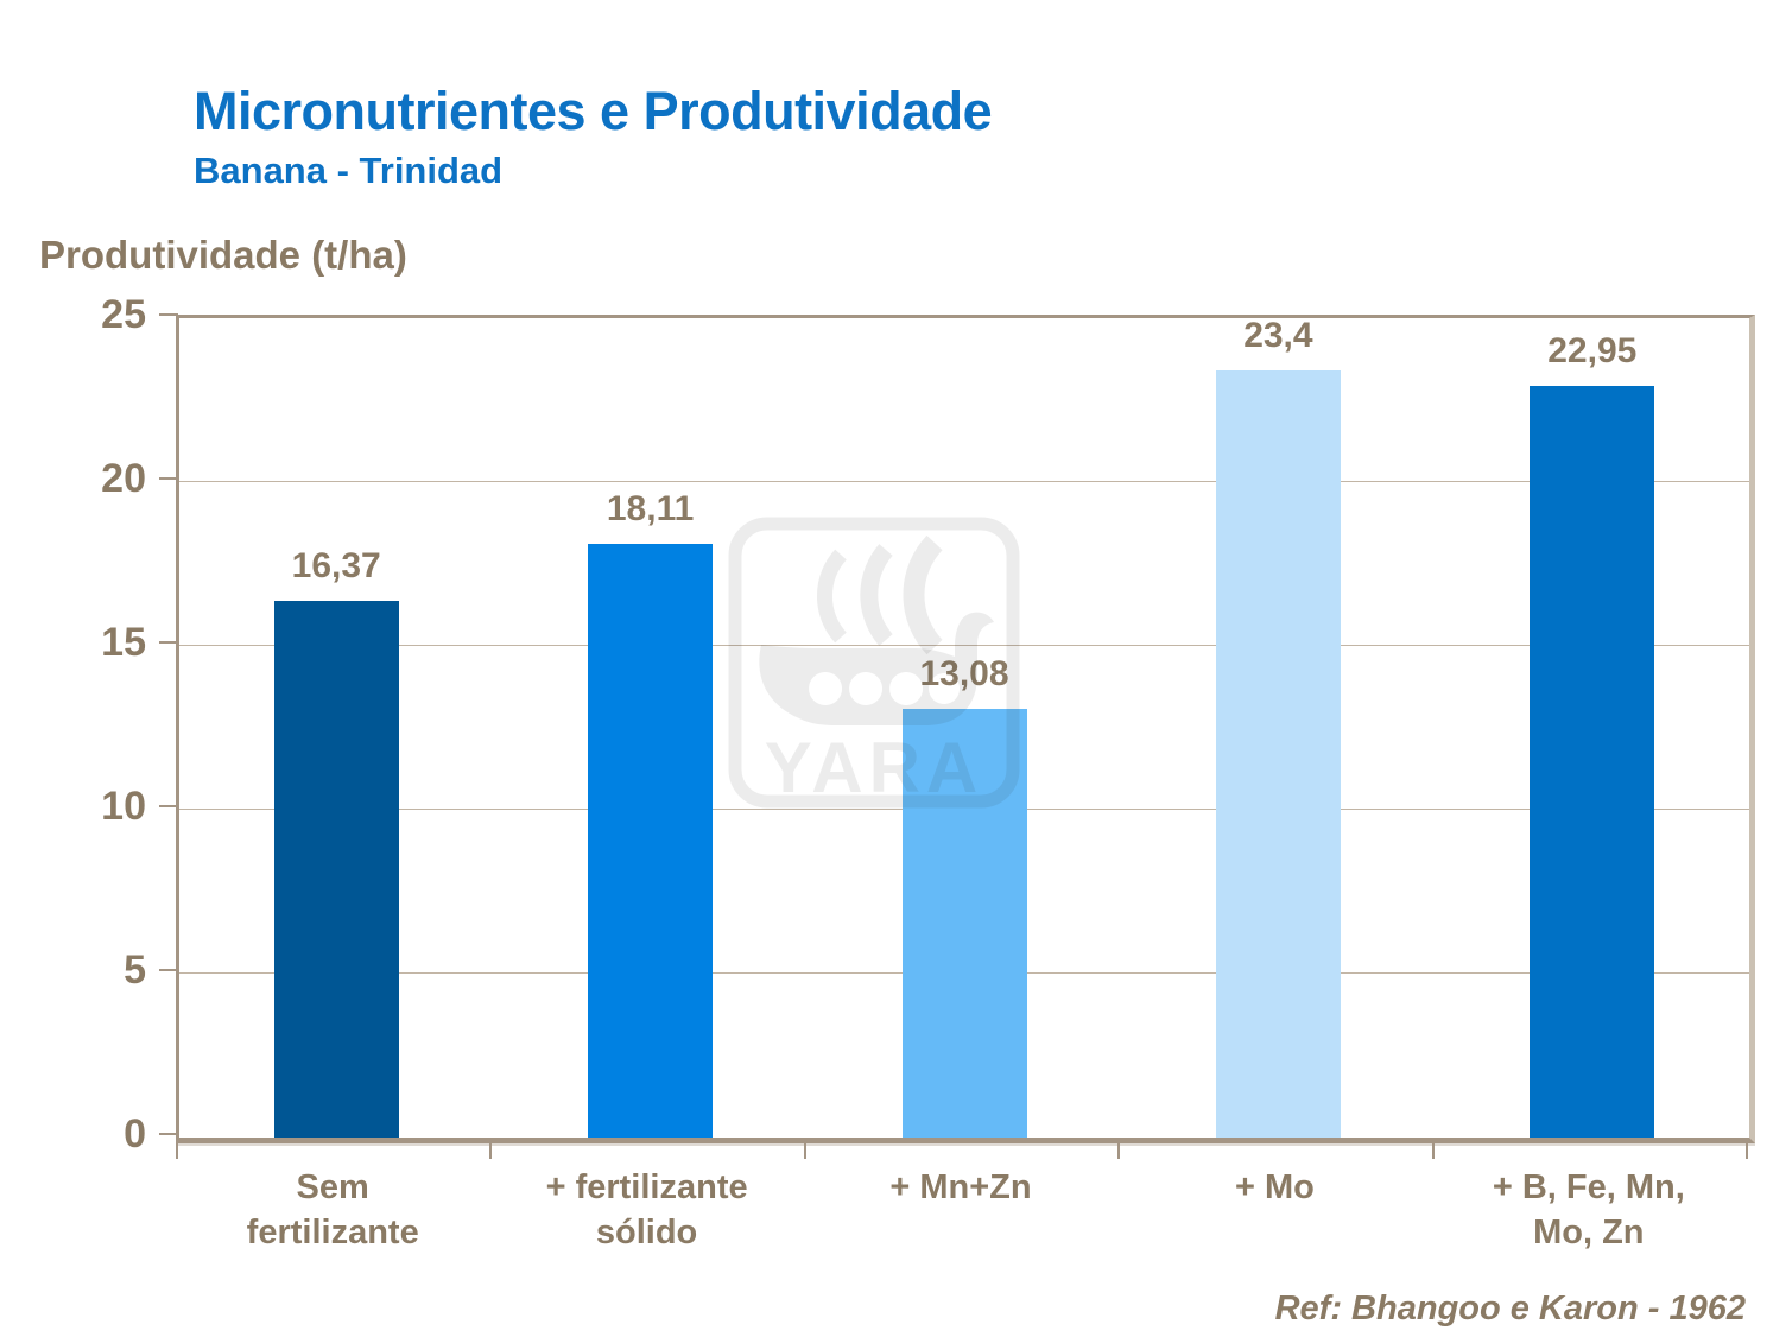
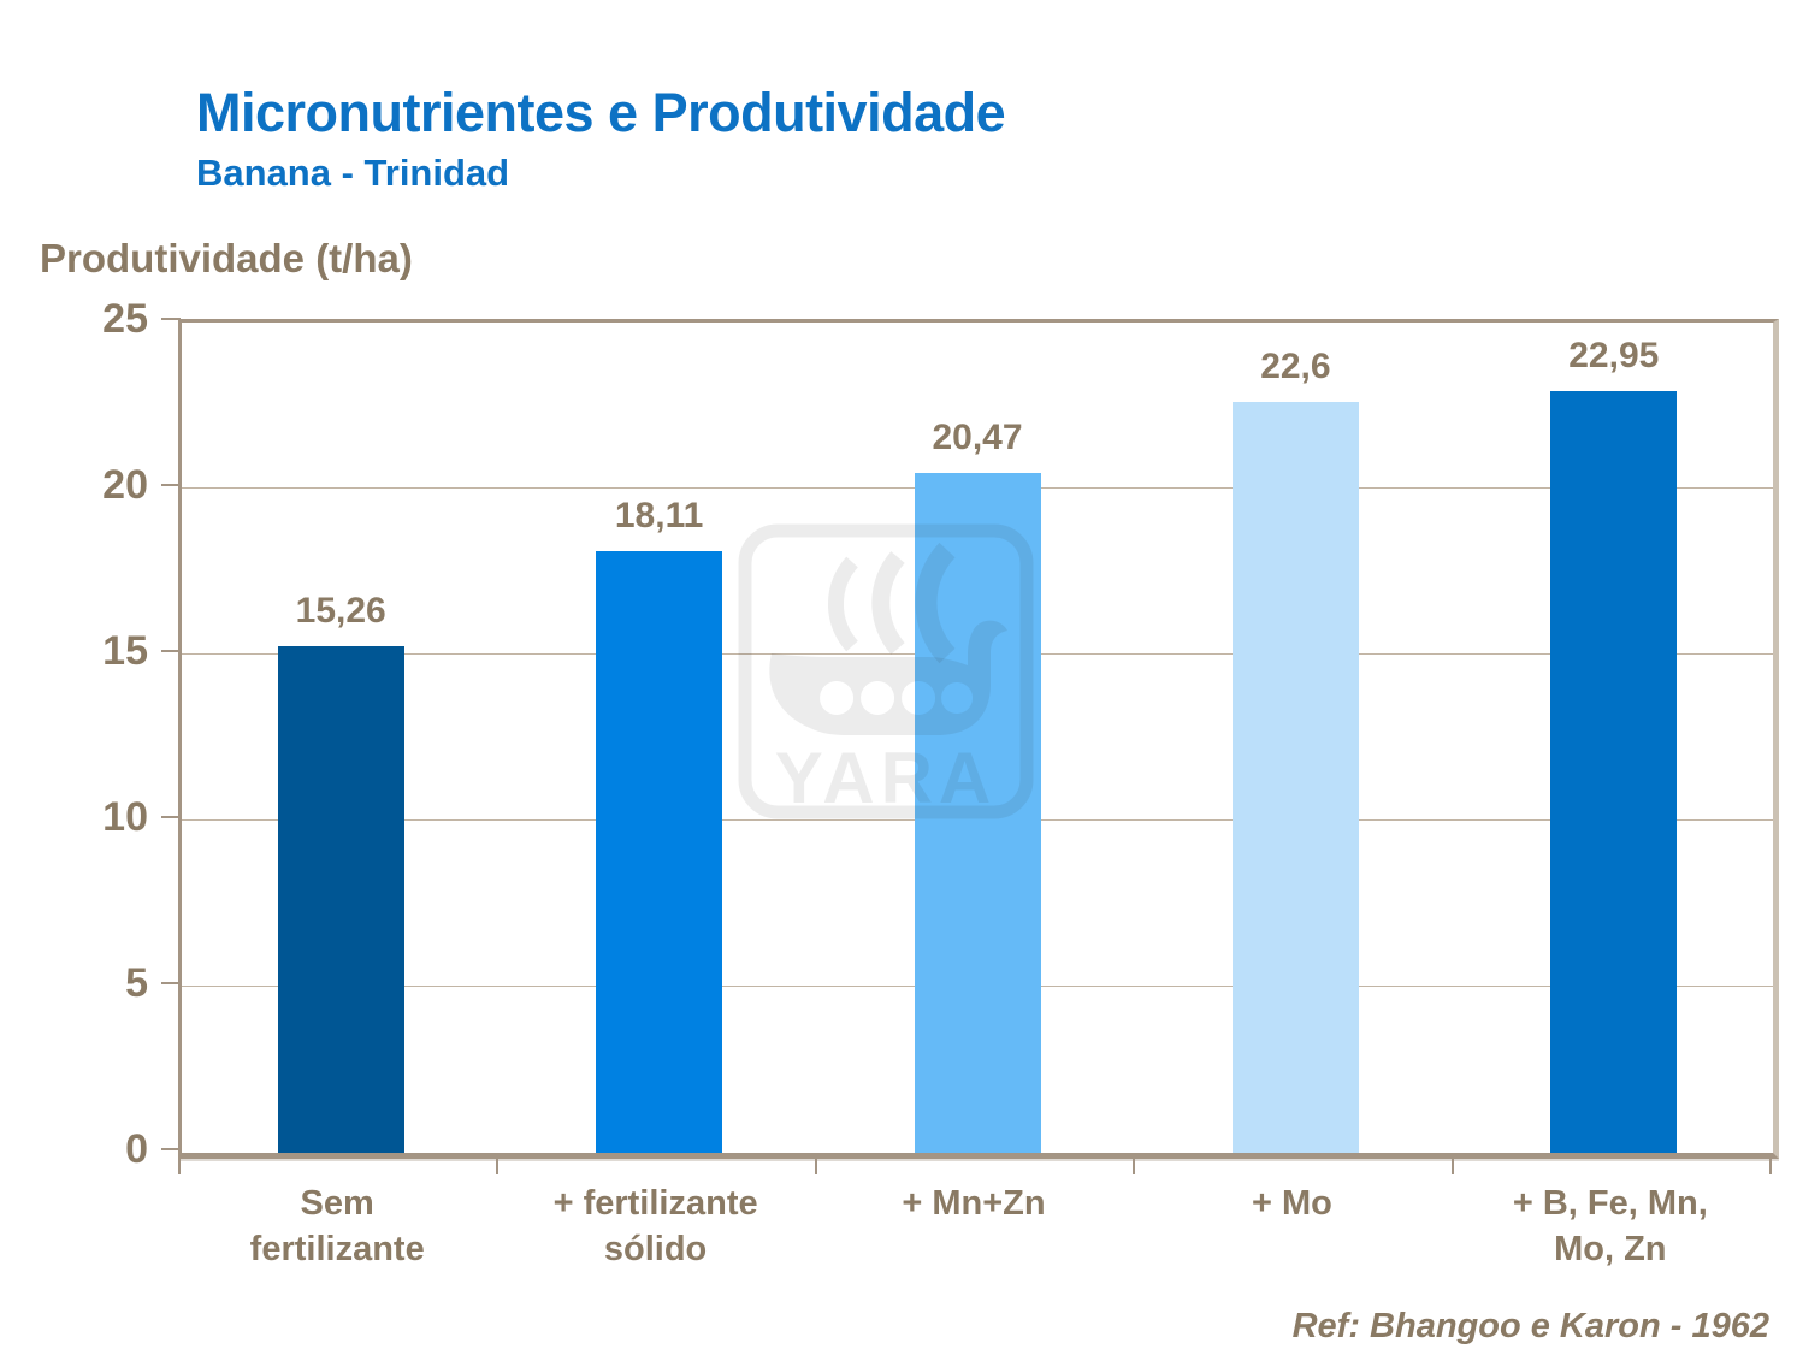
Sem fertilizante: 16,37 -> 15,26
+ Mn+Zn: 13,08 -> 20,47
+ Mo: 23,4 -> 22,6
